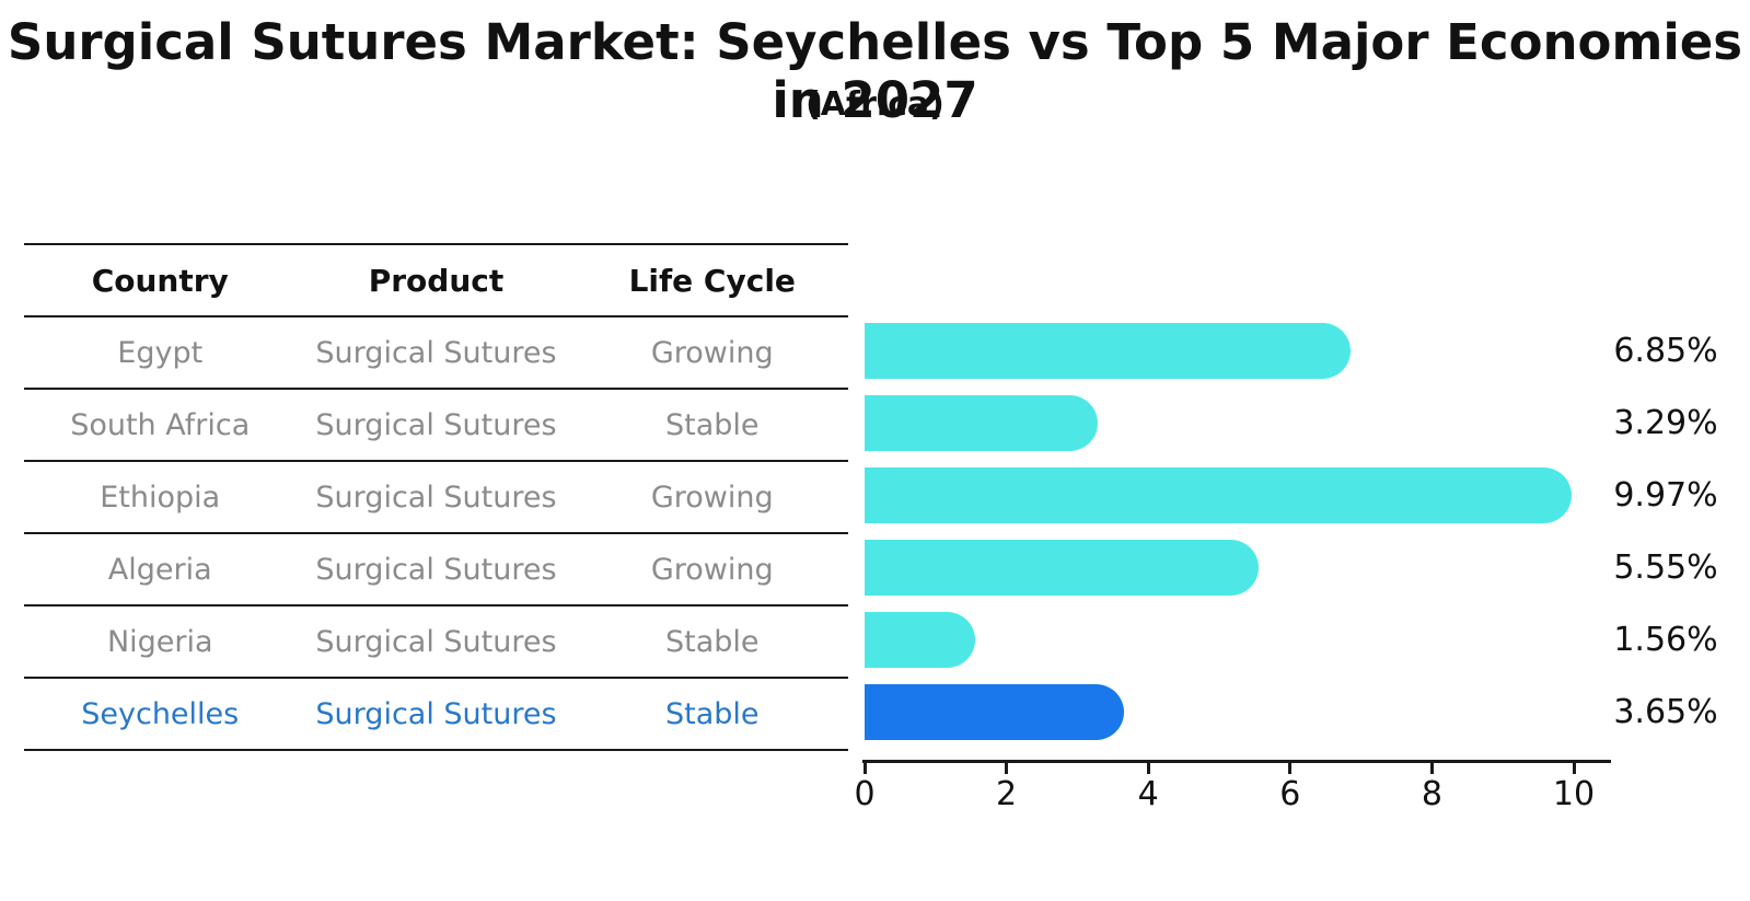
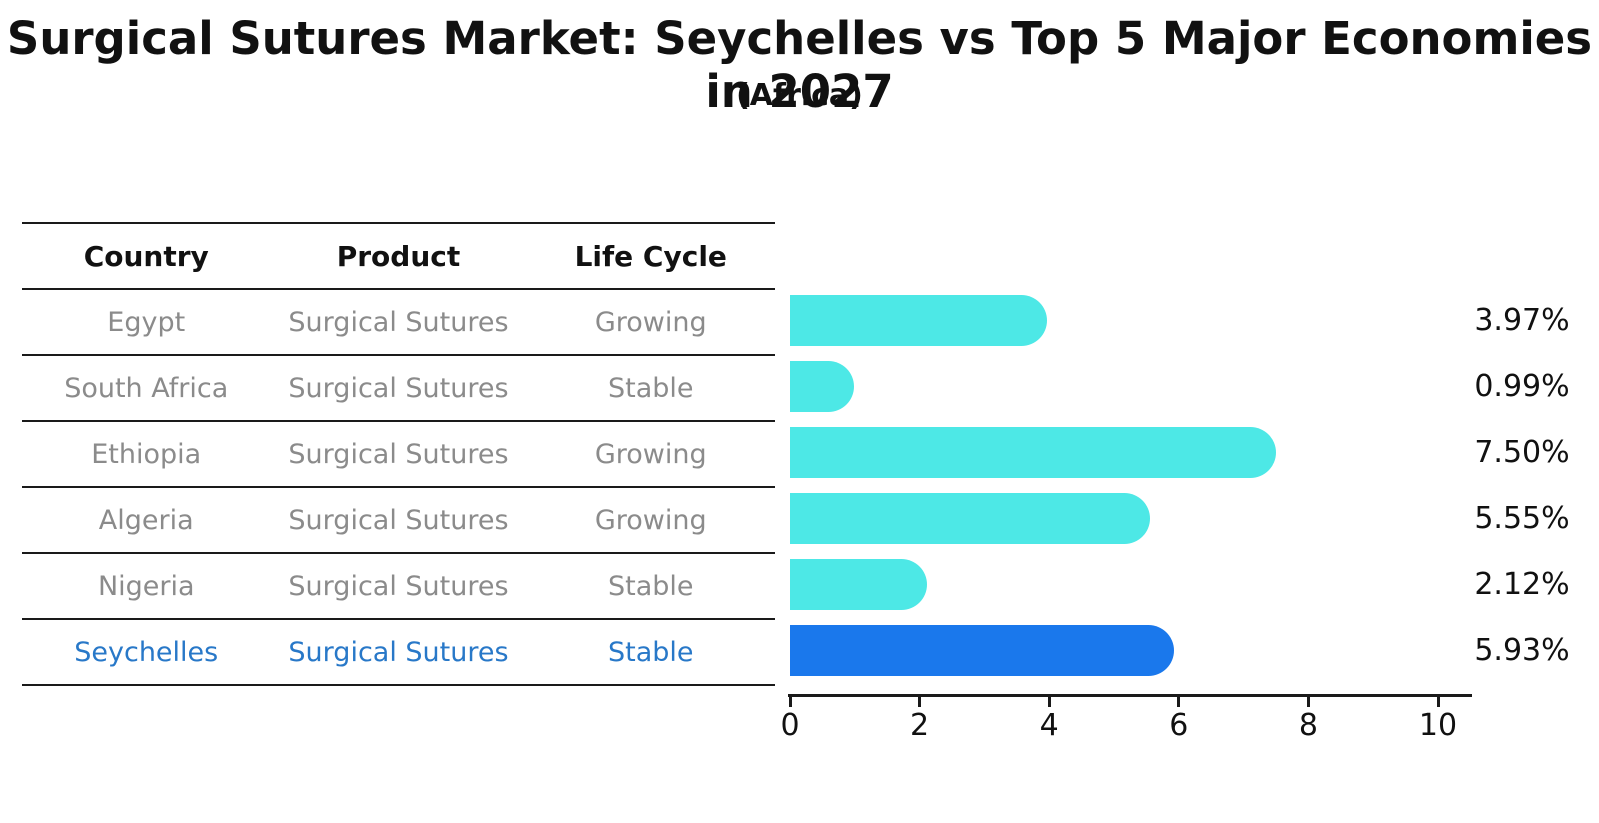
Egypt: 6.85% -> 3.97%
South Africa: 3.29% -> 0.99%
Ethiopia: 9.97% -> 7.50%
Nigeria: 1.56% -> 2.12%
Seychelles: 3.65% -> 5.93%
